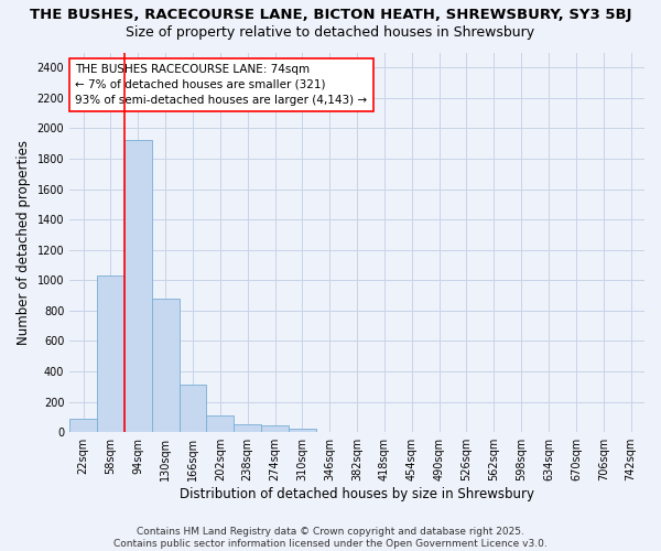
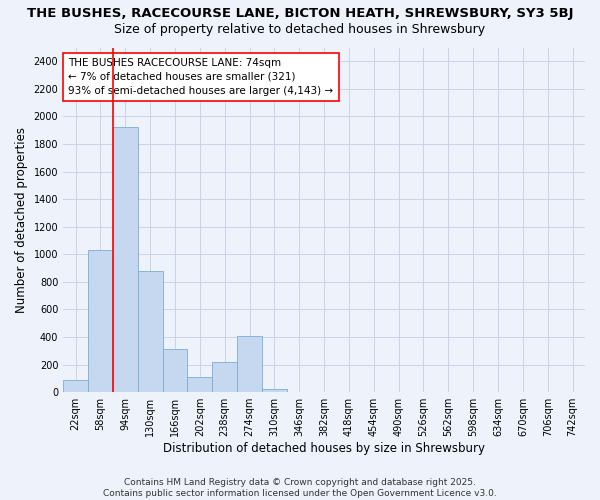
238sqm: 50 -> 220
274sqm: 40 -> 410
